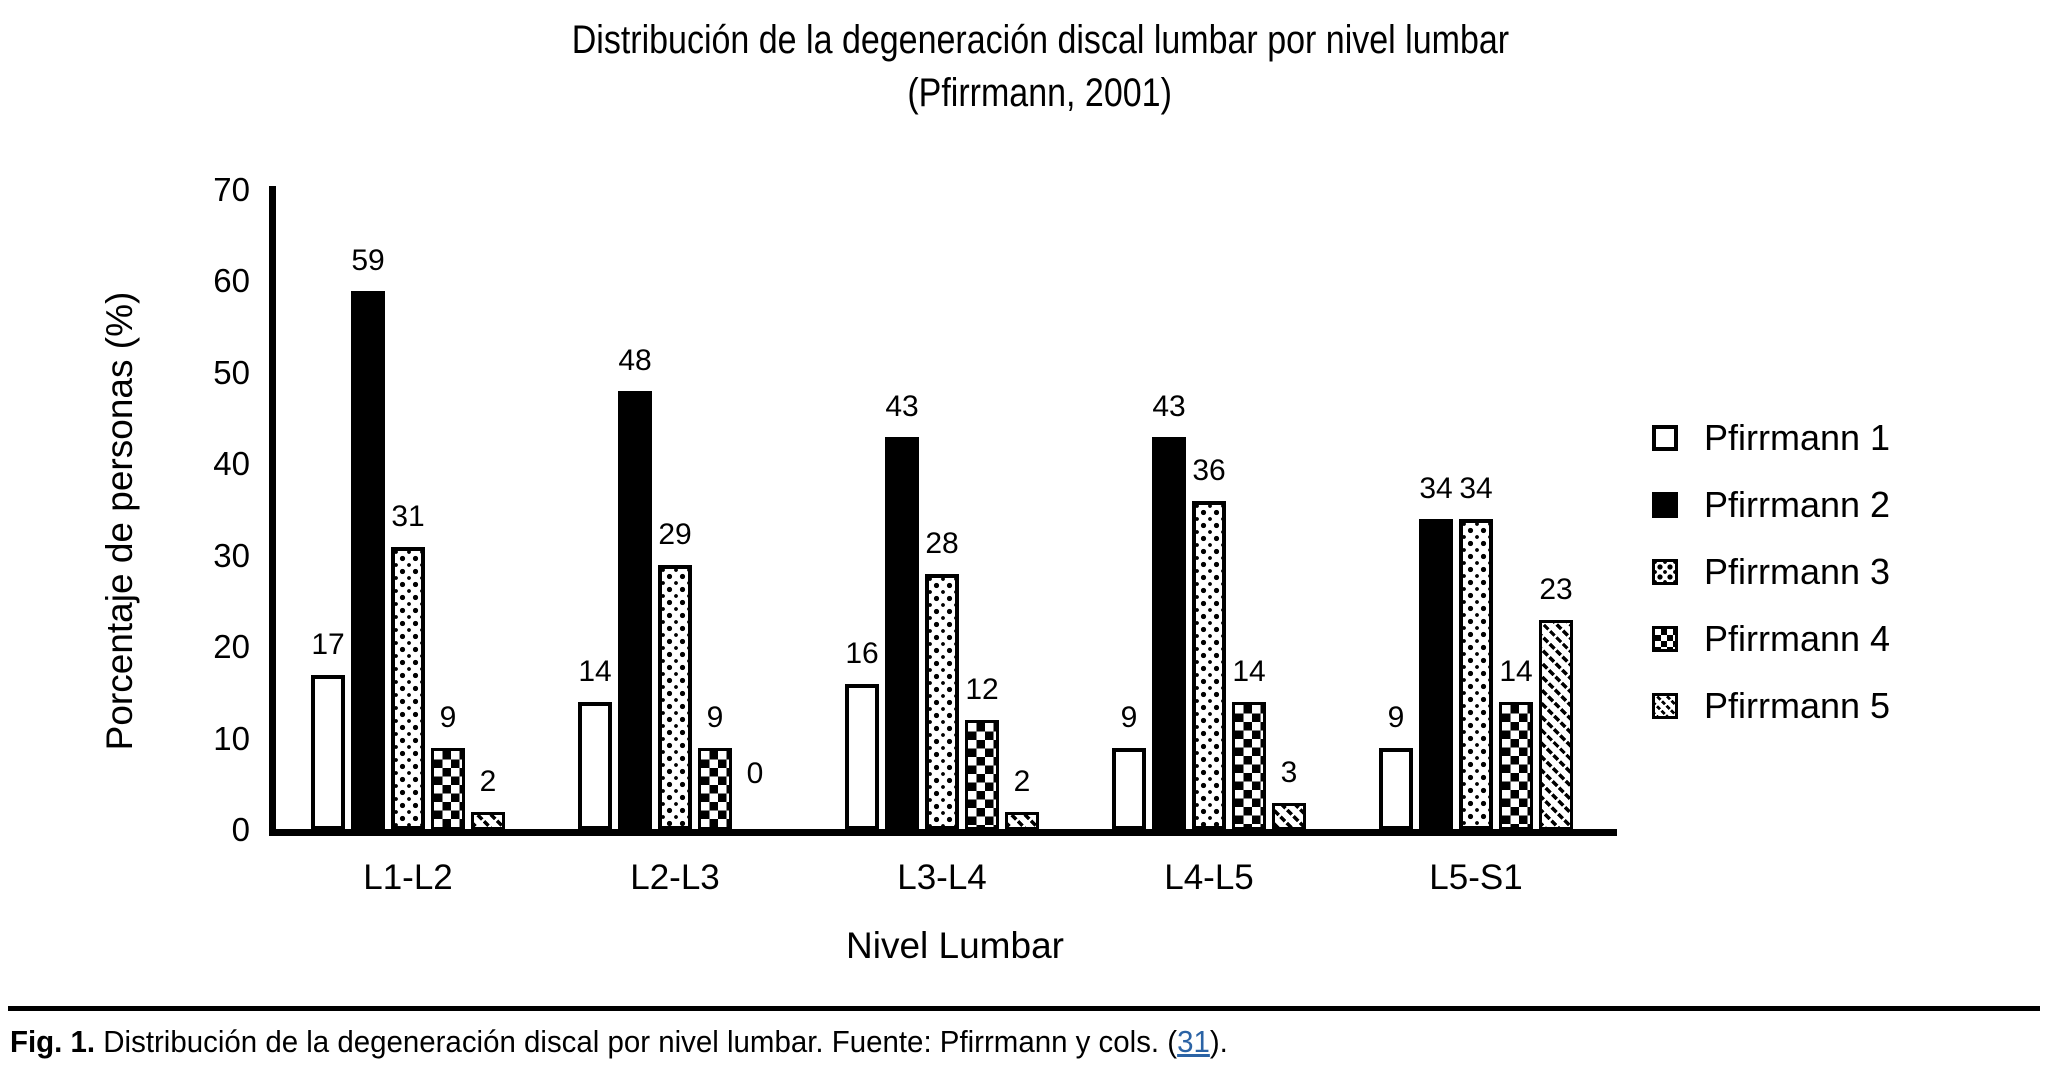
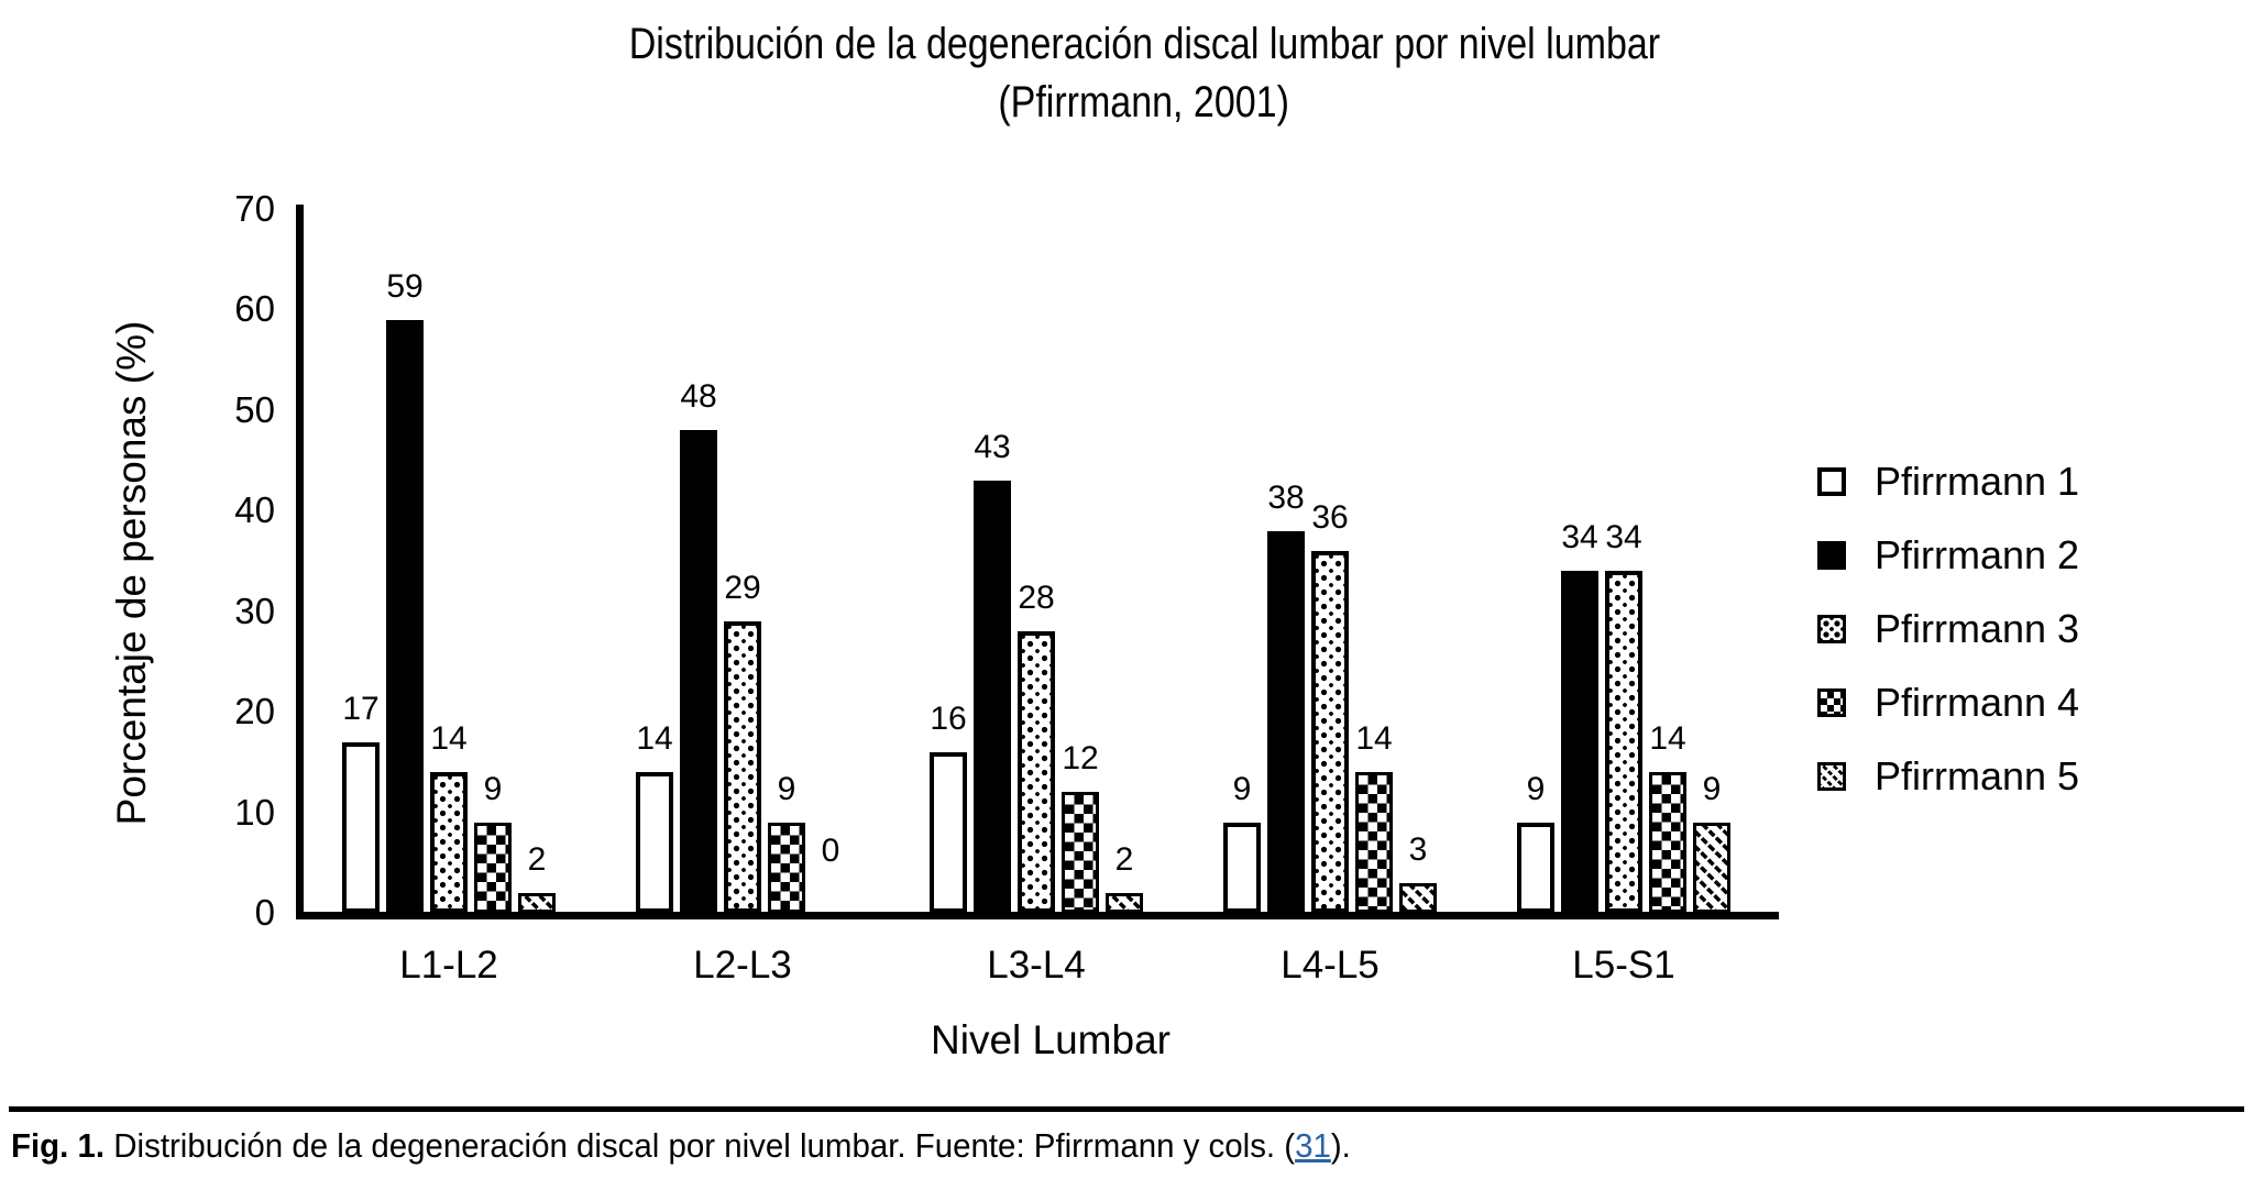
Pfirrmann 3/L1-L2: 31 -> 14
Pfirrmann 2/L4-L5: 43 -> 38
Pfirrmann 5/L5-S1: 23 -> 9
